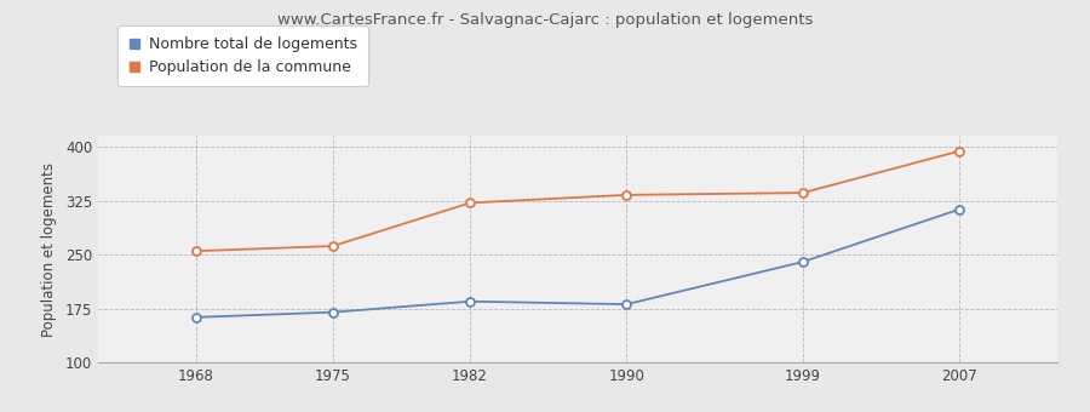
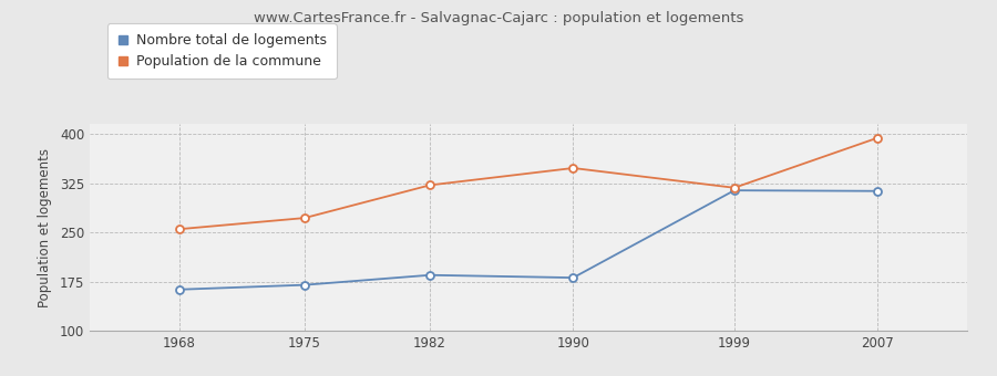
Population de la commune/1975: 262 -> 272
Population de la commune/1990: 333 -> 348
Nombre total de logements/1999: 240 -> 314
Population de la commune/1999: 336 -> 318
